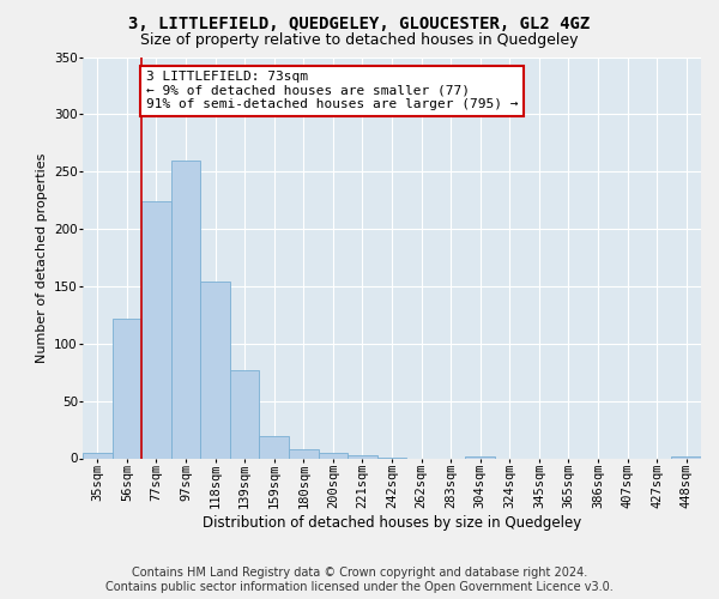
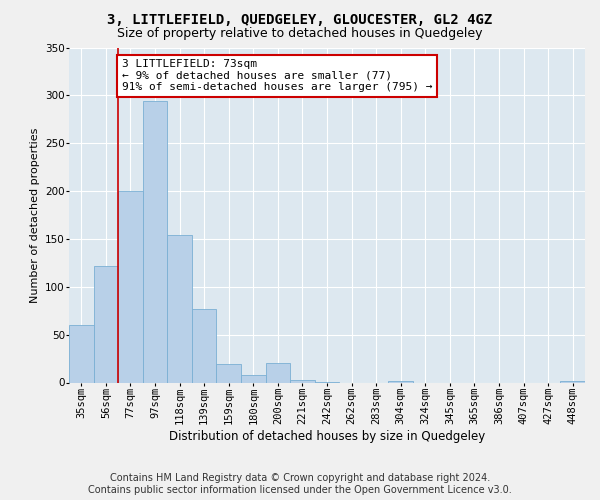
35sqm: 5 -> 60
77sqm: 224 -> 200
97sqm: 260 -> 294
200sqm: 5 -> 20
